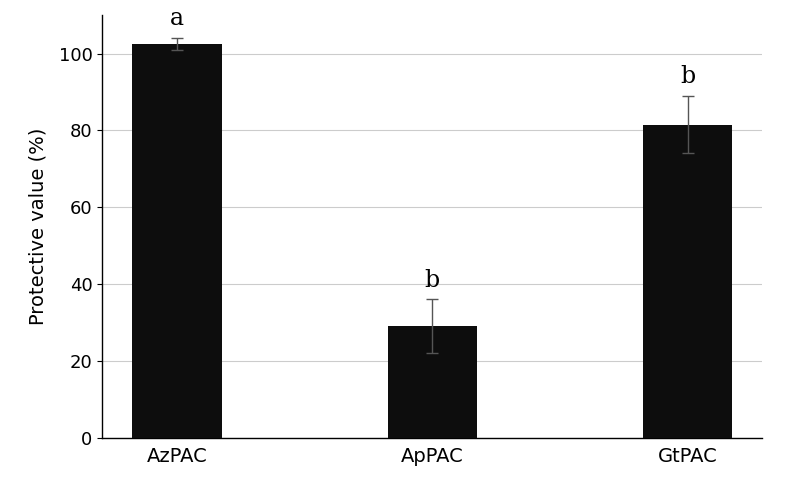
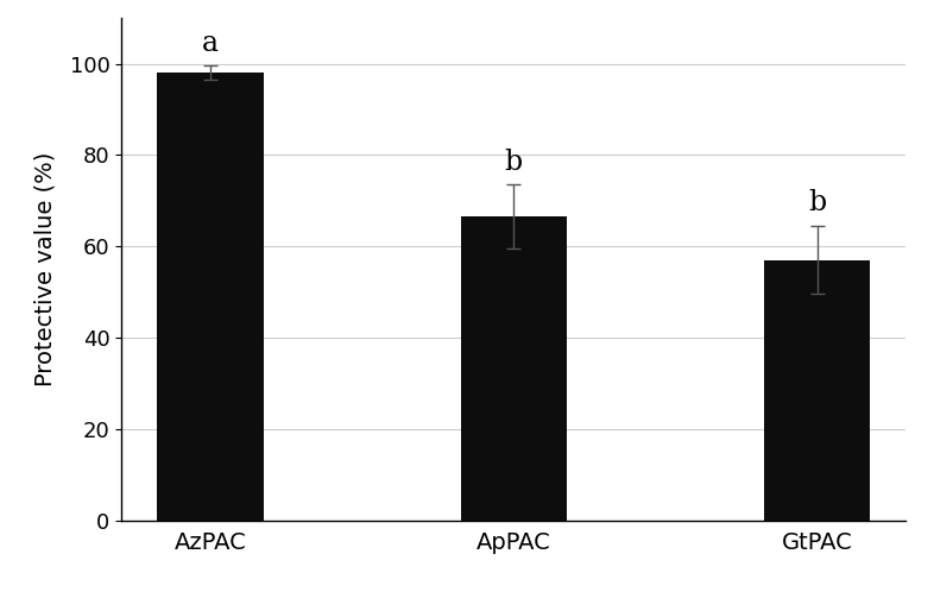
AzPAC: 102.5 -> 98.0
ApPAC: 29.0 -> 66.5
GtPAC: 81.5 -> 57.0
